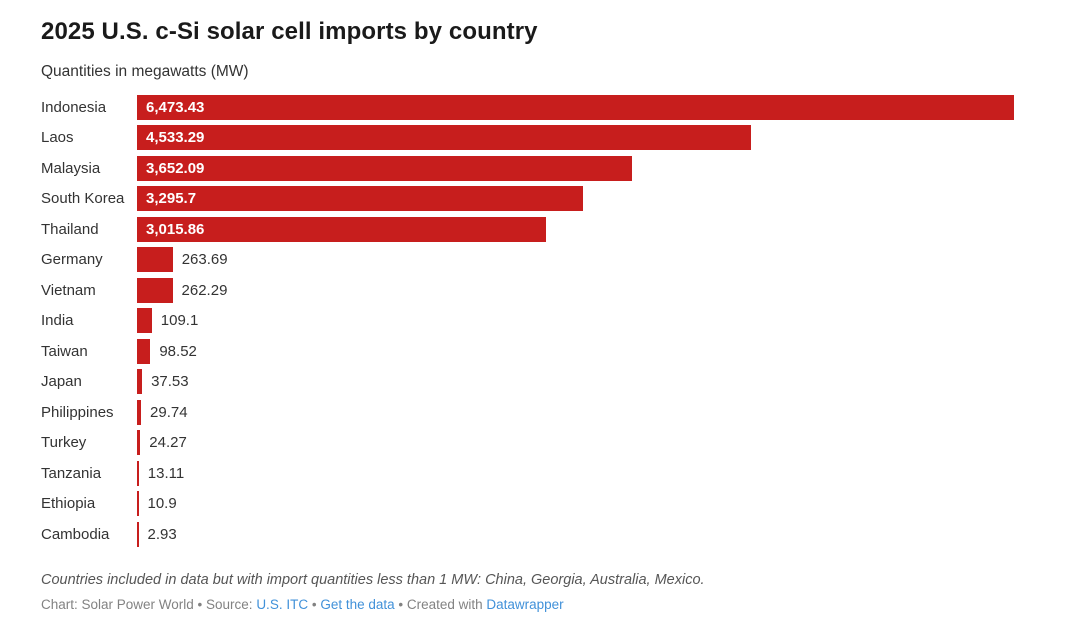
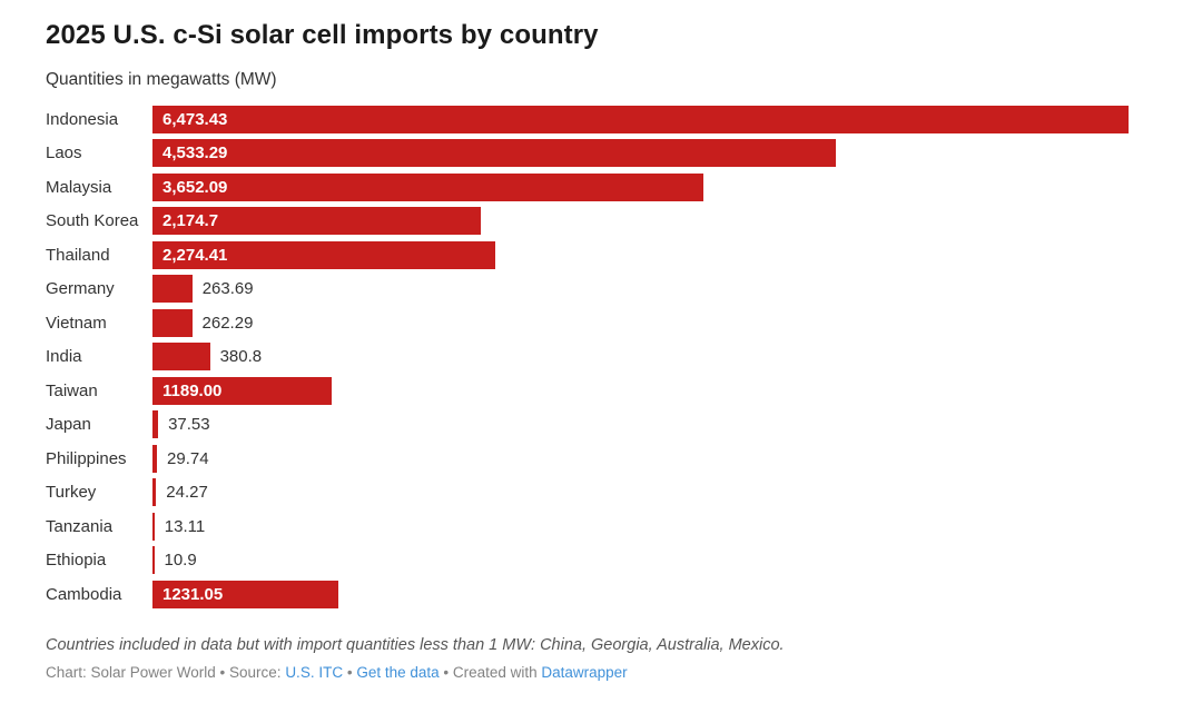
South Korea: 3,295.7 -> 2,174.7
Thailand: 3,015.86 -> 2,274.41
India: 109.1 -> 380.8
Taiwan: 98.52 -> 1189.00
Cambodia: 2.93 -> 1231.05
